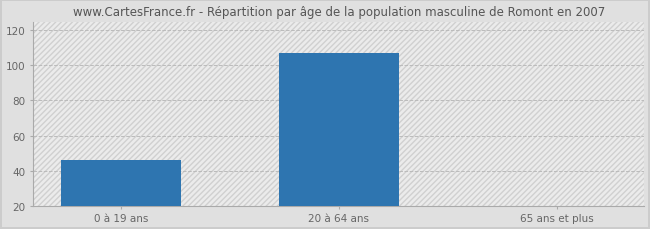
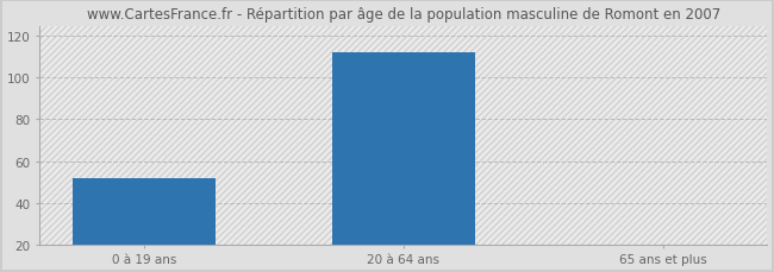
0 à 19 ans: 46 -> 52
20 à 64 ans: 107 -> 112
